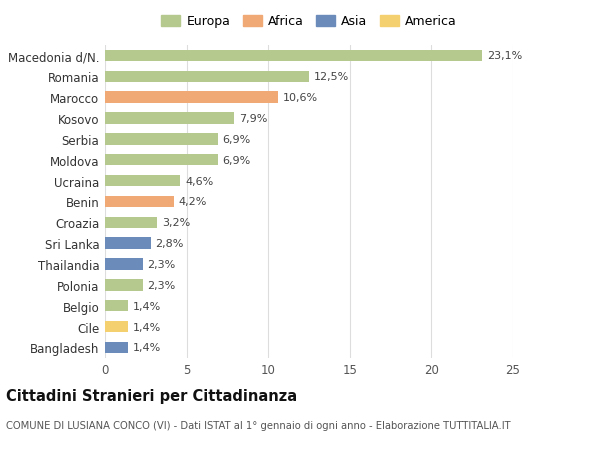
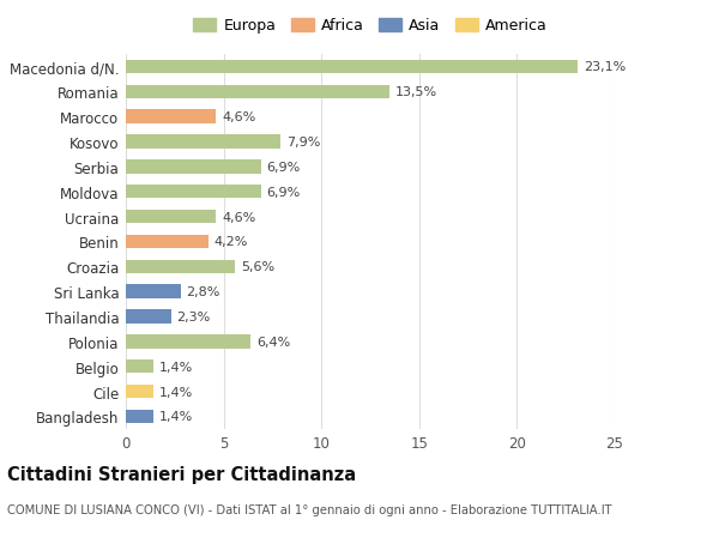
Romania: 12,5% -> 13,5%
Marocco: 10,6% -> 4,6%
Croazia: 3,2% -> 5,6%
Polonia: 2,3% -> 6,4%
